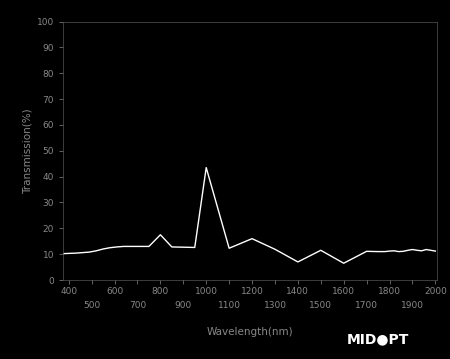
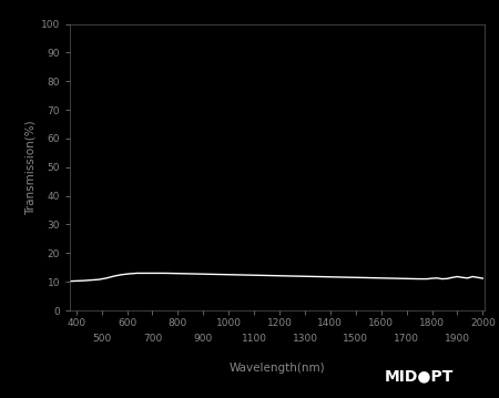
800: 17.5 -> 12.9
1000: 43.5 -> 12.5
1200: 16.0 -> 12.1
1400: 7.0 -> 11.7
1600: 6.5 -> 11.3
